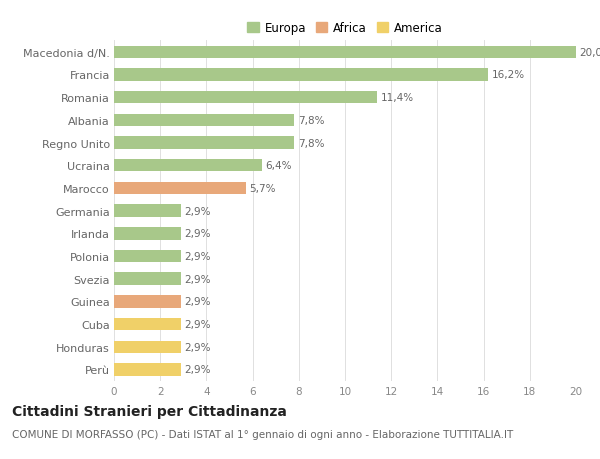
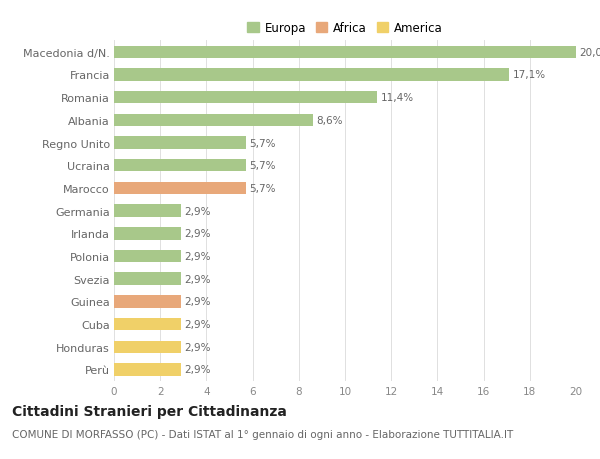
Francia: 16,2% -> 17,1%
Albania: 7,8% -> 8,6%
Regno Unito: 7,8% -> 5,7%
Ucraina: 6,4% -> 5,7%
